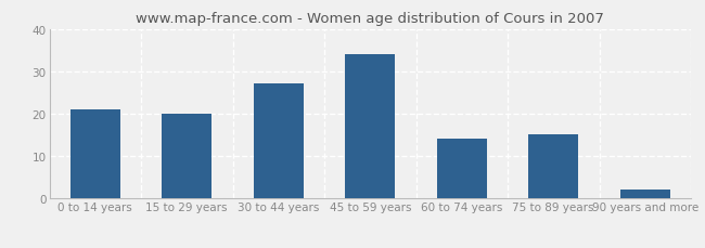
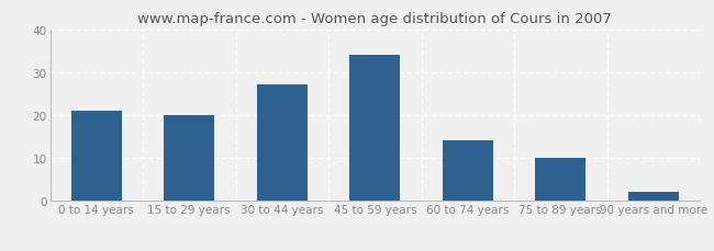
75 to 89 years: 15 -> 10
